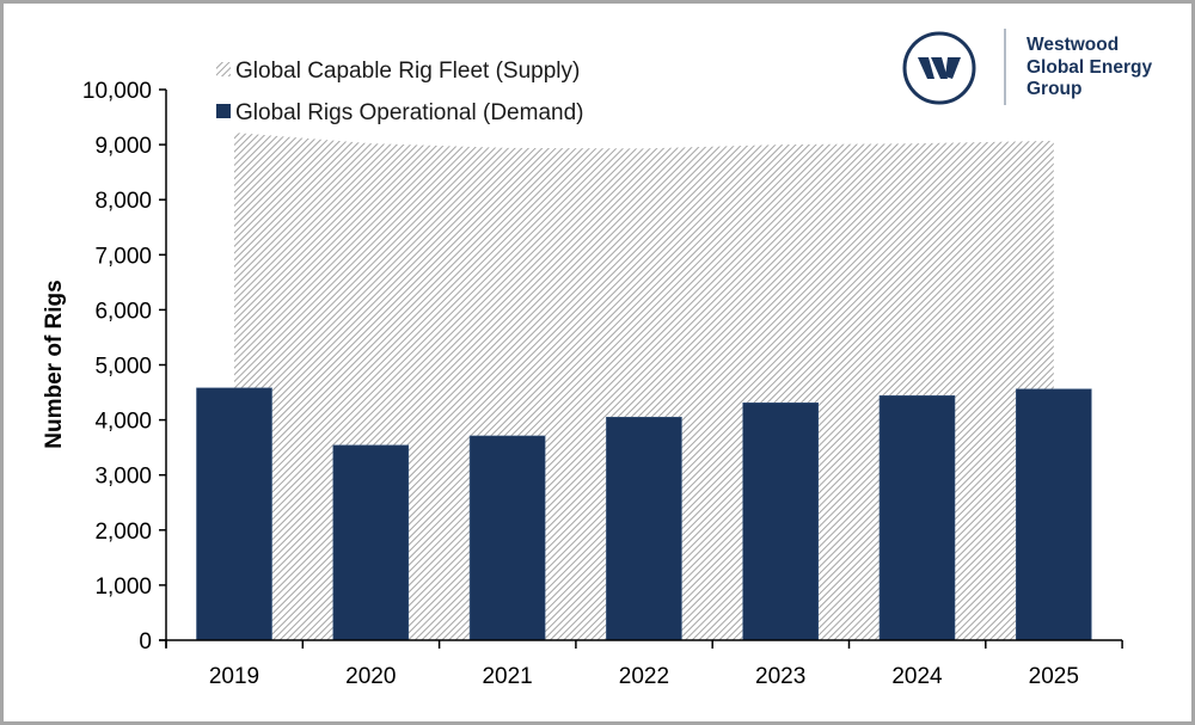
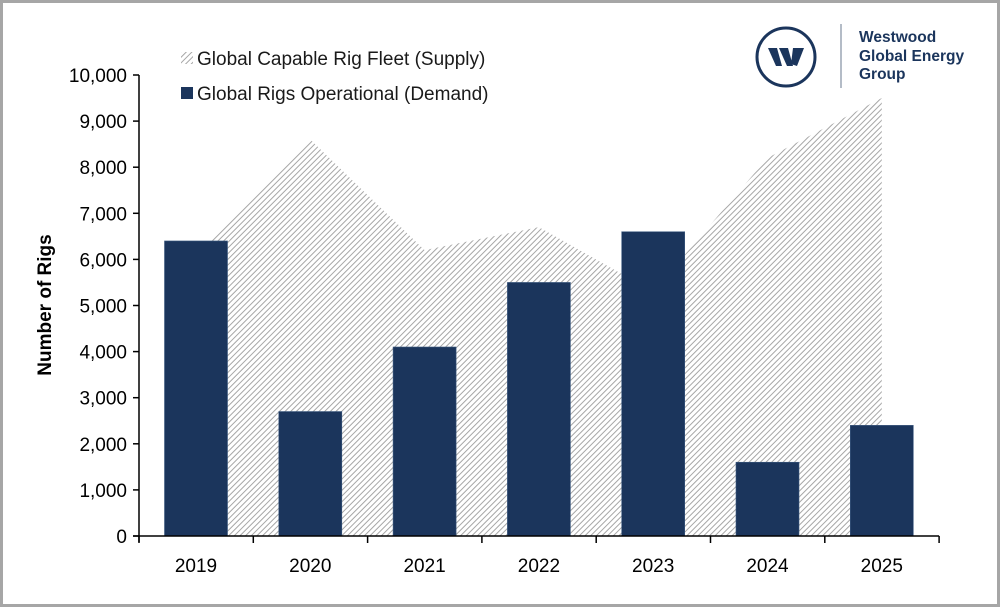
Global Capable Rig Fleet (Supply)/2019: 9200 -> 6100
Global Rigs Operational (Demand)/2019: 4600 -> 6400
Global Capable Rig Fleet (Supply)/2020: 9000 -> 8600
Global Rigs Operational (Demand)/2020: 3500 -> 2700
Global Capable Rig Fleet (Supply)/2021: 8900 -> 6200
Global Rigs Operational (Demand)/2021: 3700 -> 4100
Global Capable Rig Fleet (Supply)/2022: 8900 -> 6700
Global Rigs Operational (Demand)/2022: 4000 -> 5500
Global Capable Rig Fleet (Supply)/2023: 9000 -> 5300
Global Rigs Operational (Demand)/2023: 4300 -> 6600
Global Capable Rig Fleet (Supply)/2024: 9000 -> 8200
Global Rigs Operational (Demand)/2024: 4400 -> 1600
Global Capable Rig Fleet (Supply)/2025: 9100 -> 9500
Global Rigs Operational (Demand)/2025: 4600 -> 2400
